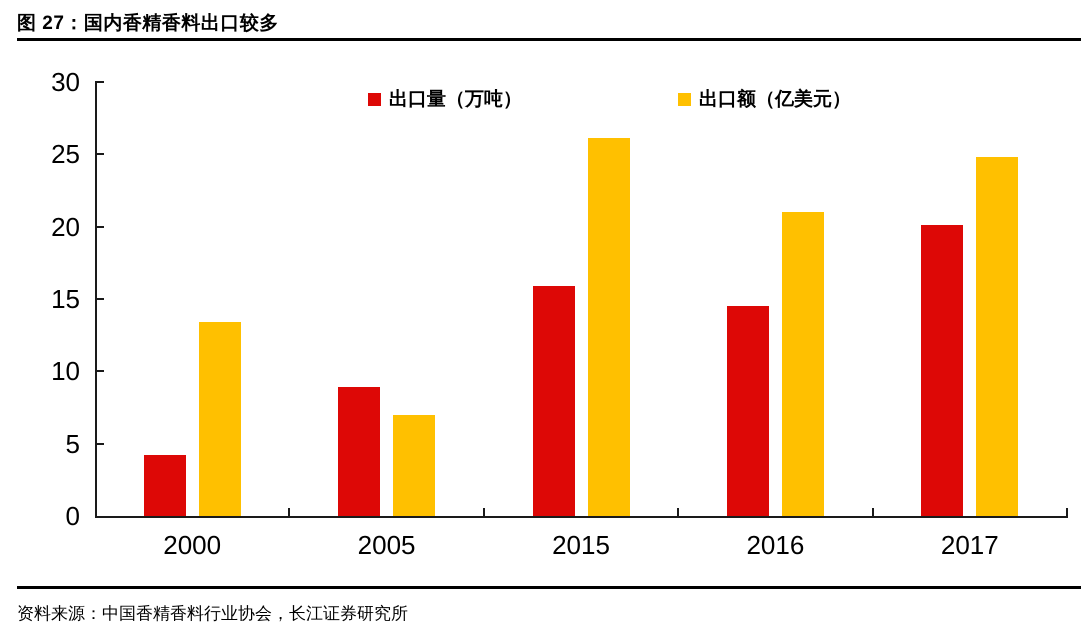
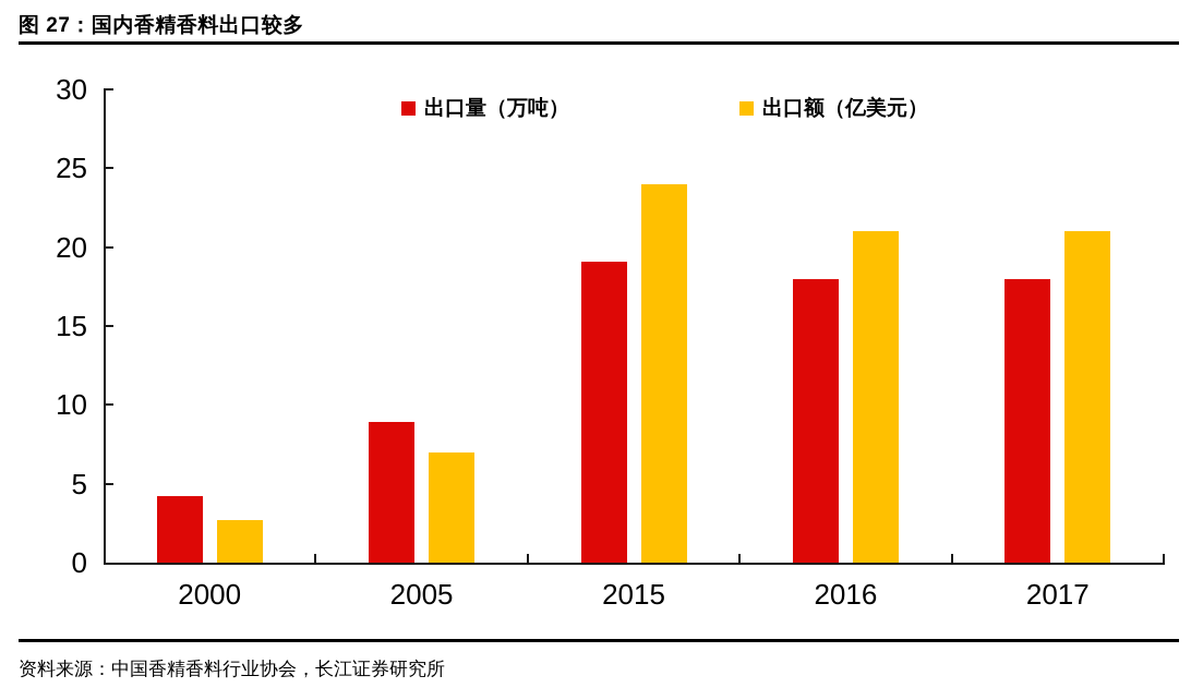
出口额（亿美元）/2000: 13.4 -> 2.7
出口量（万吨）/2015: 15.9 -> 19.1
出口额（亿美元）/2015: 26.1 -> 24.0
出口量（万吨）/2016: 14.5 -> 18.0
出口量（万吨）/2017: 20.1 -> 18.0
出口额（亿美元）/2017: 24.8 -> 21.0
